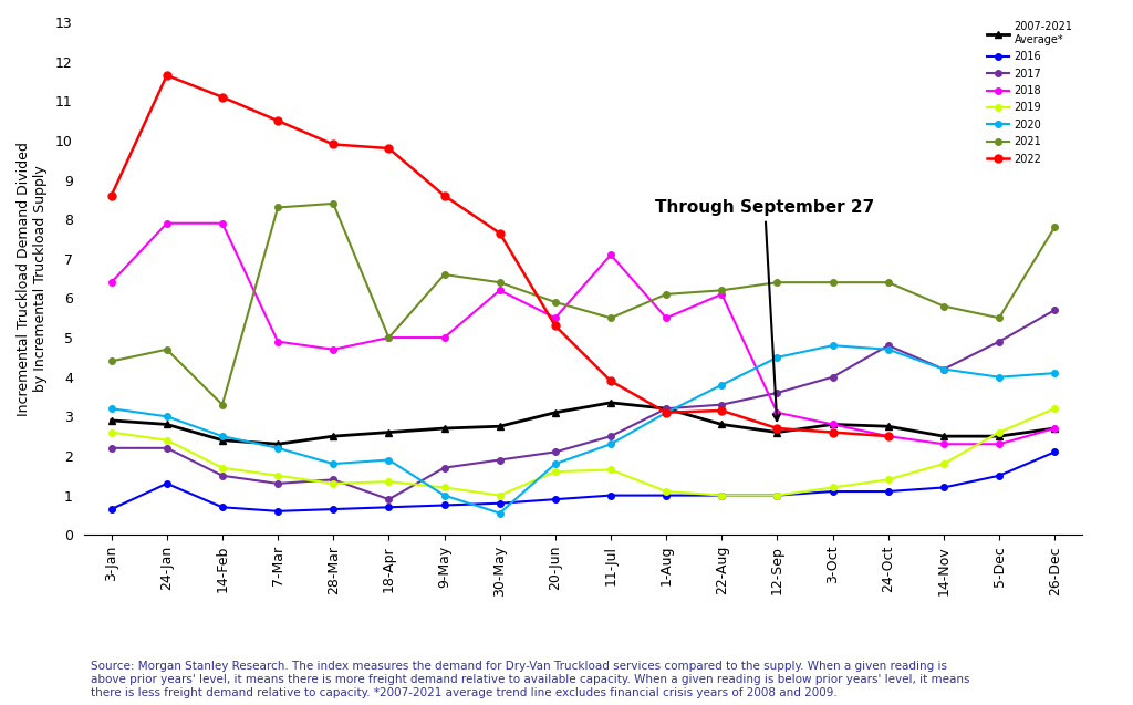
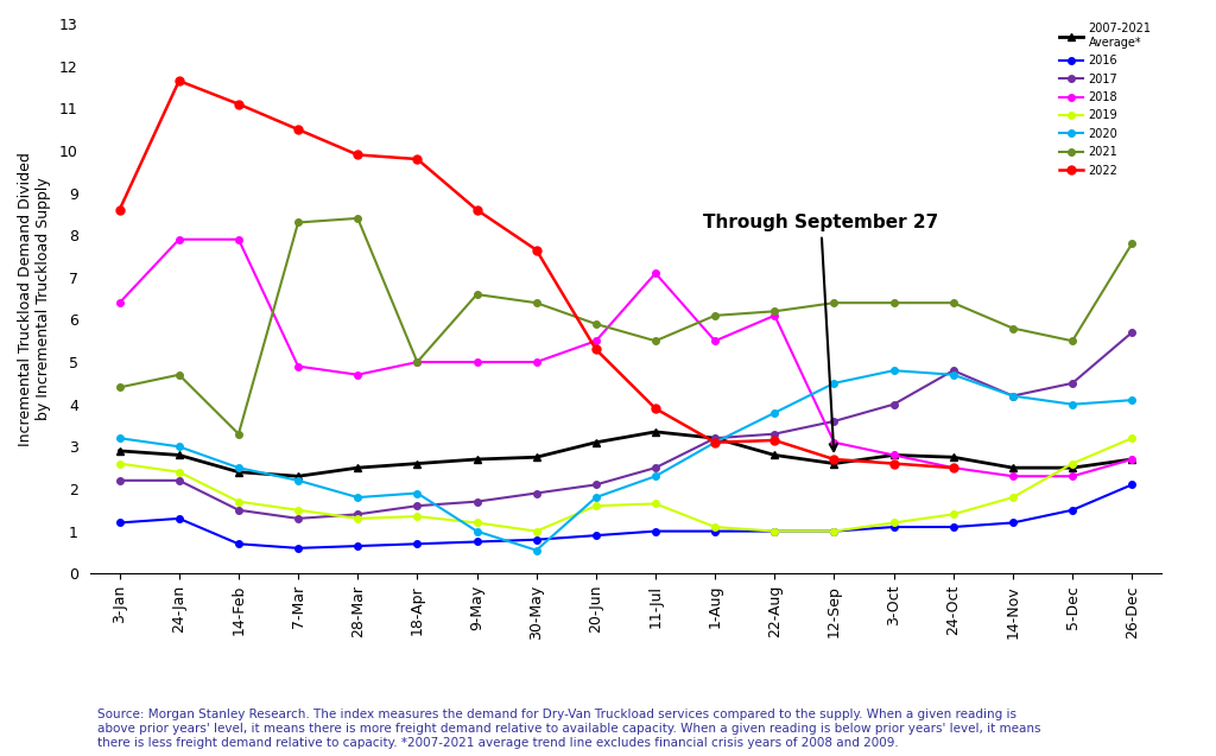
2016/3-Jan: 0.65 -> 1.20
2017/18-Apr: 0.9 -> 1.6
2018/30-May: 6.2 -> 5.0
2017/5-Dec: 4.9 -> 4.5
